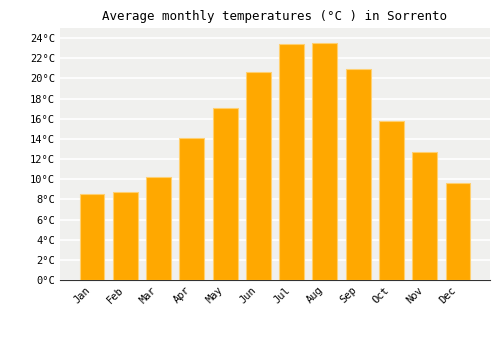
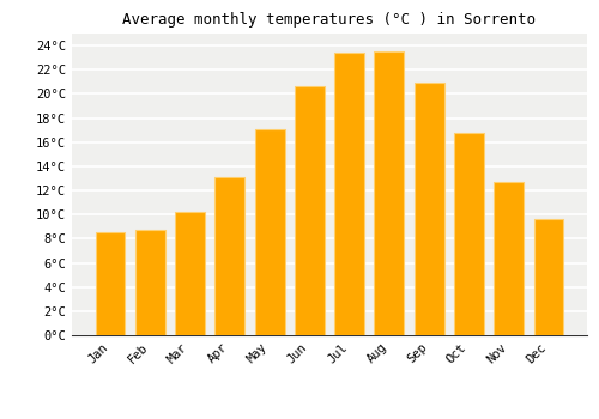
Apr: 14.1°C -> 13.1°C
Oct: 15.8°C -> 16.8°C
